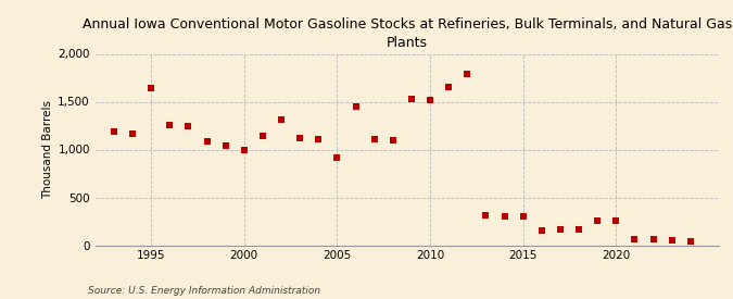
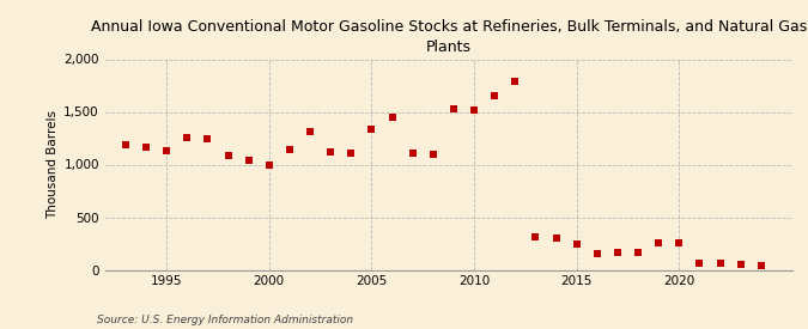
1995: 1,640 -> 1,130
2005: 920 -> 1,330
2015: 300 -> 240
